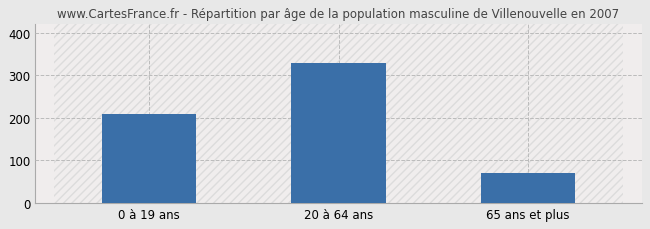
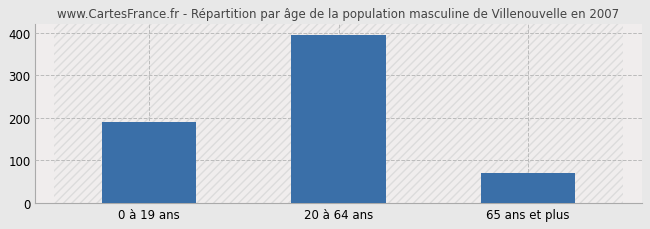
0 à 19 ans: 210 -> 190
20 à 64 ans: 330 -> 395
